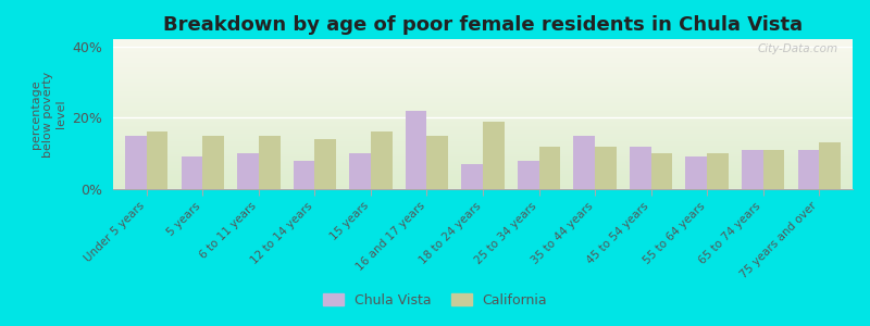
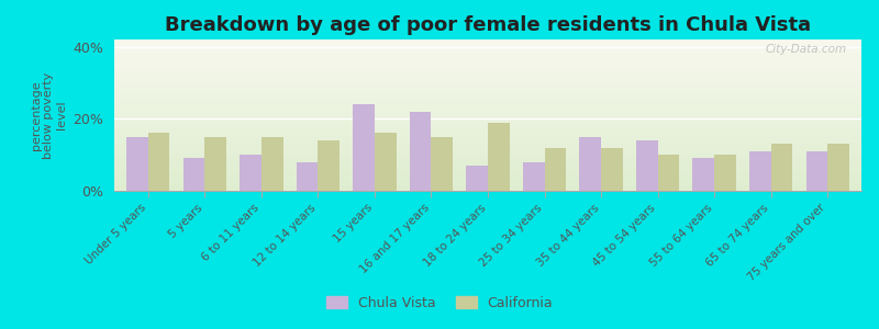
Chula Vista/15 years: 10% -> 24%
Chula Vista/45 to 54 years: 12% -> 14%
California/65 to 74 years: 11% -> 13%
